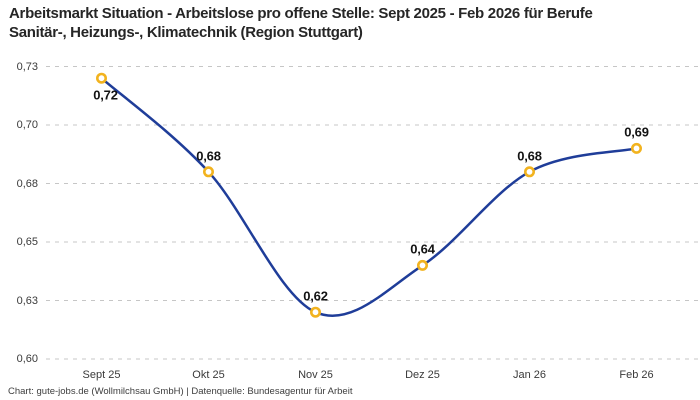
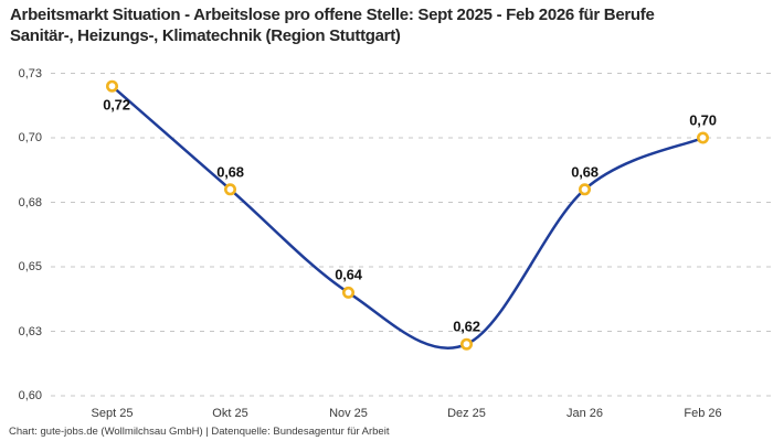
Nov 25: 0,62 -> 0,64
Dez 25: 0,64 -> 0,62
Feb 26: 0,69 -> 0,70
